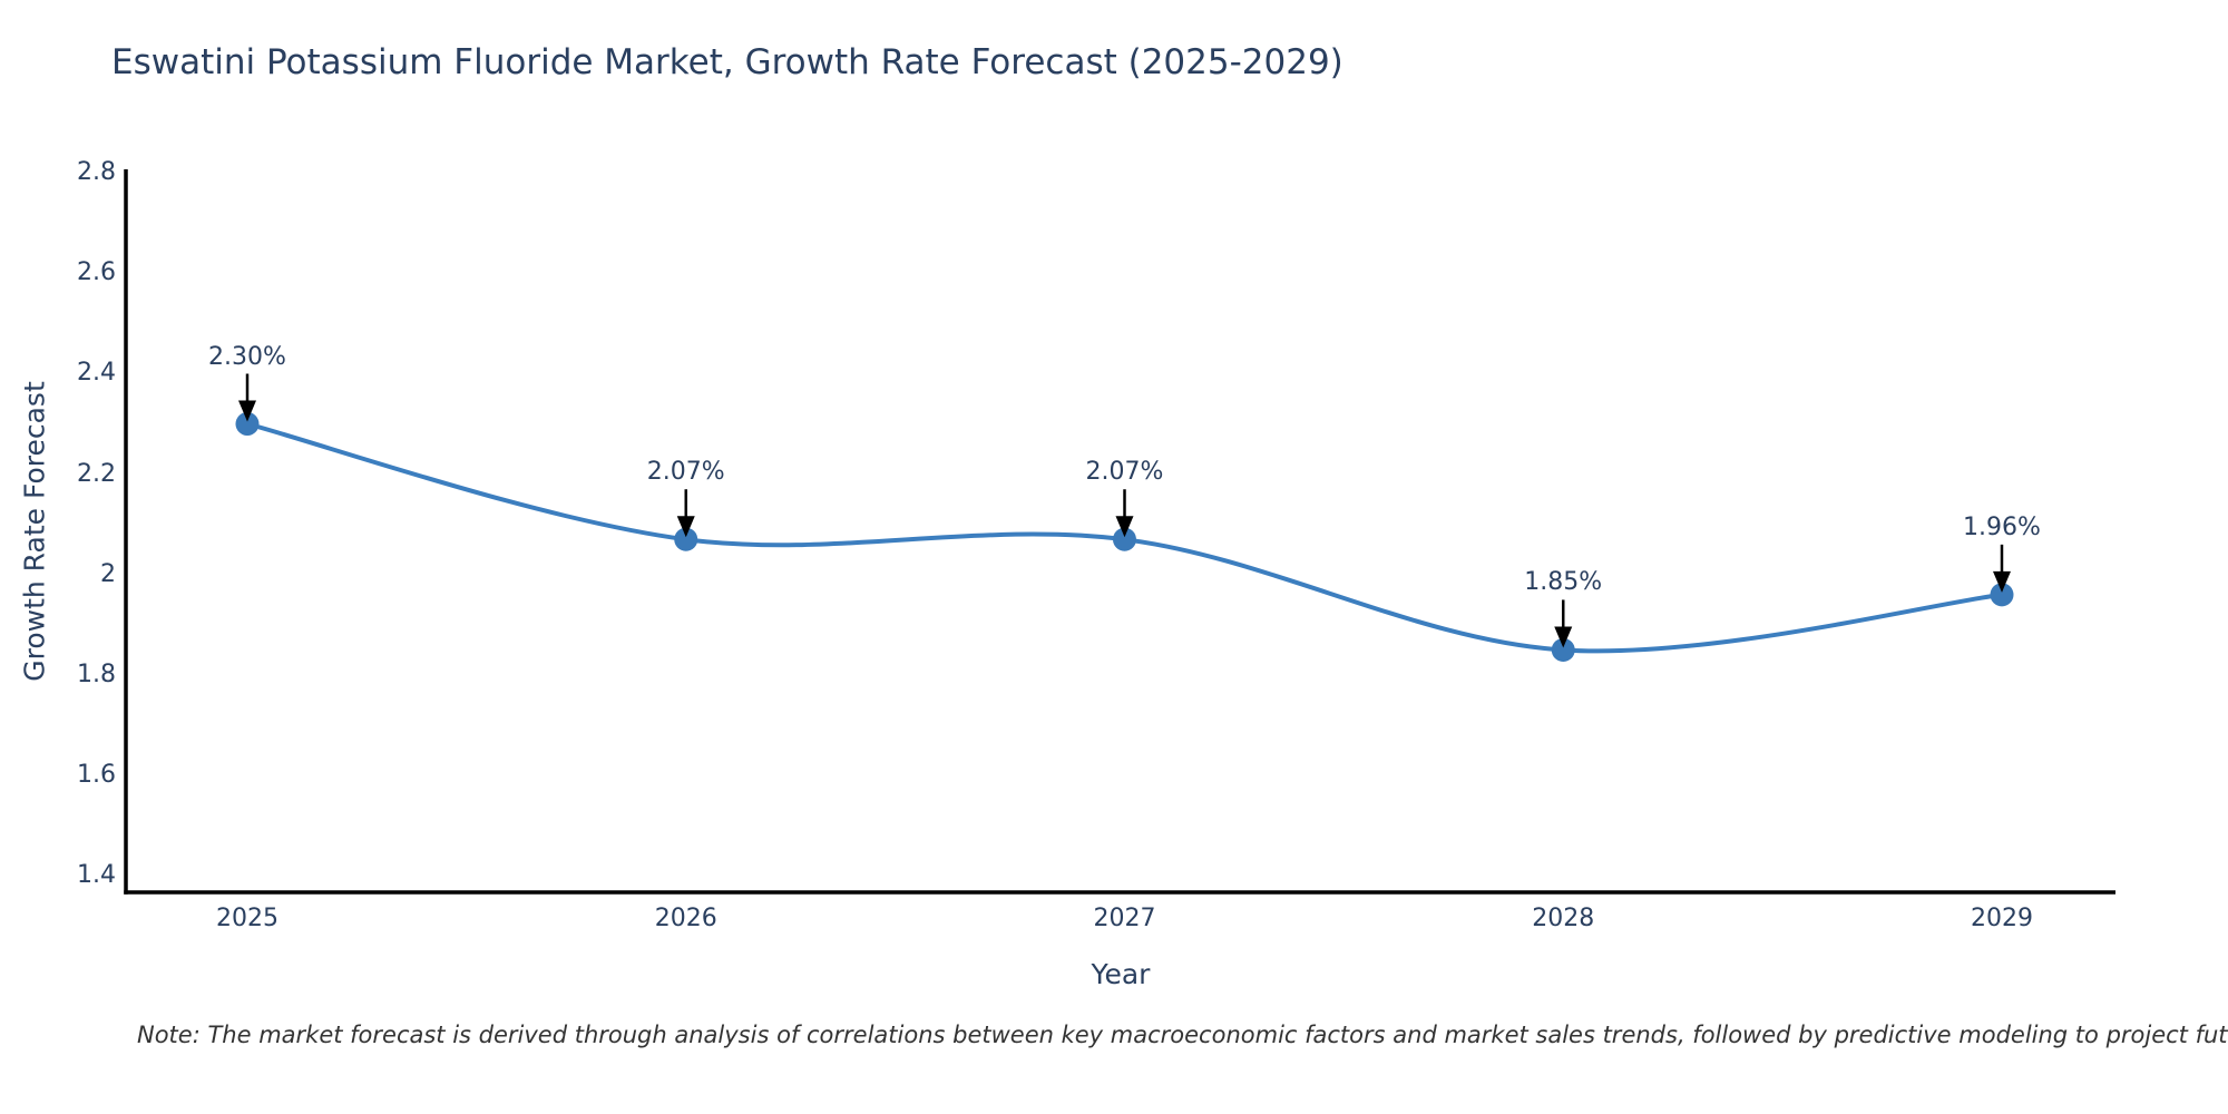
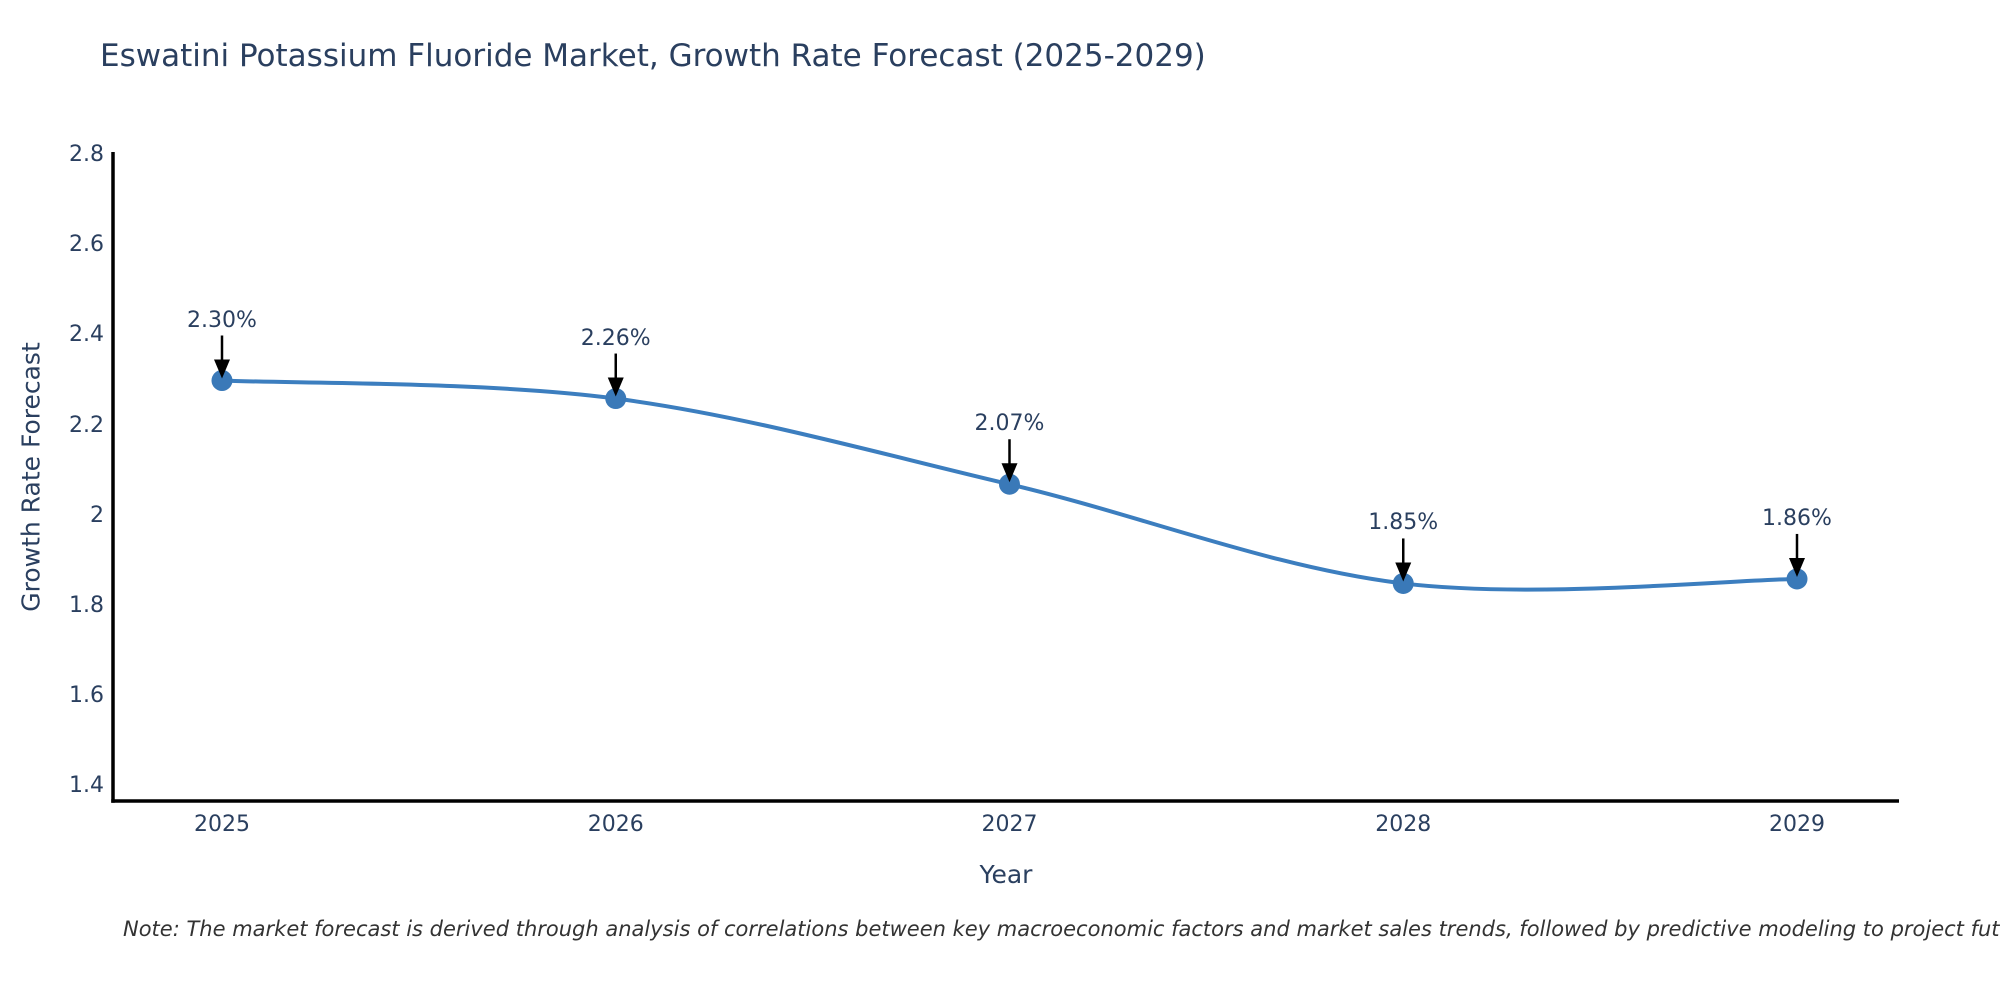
2026: 2.07% -> 2.26%
2029: 1.96% -> 1.86%
